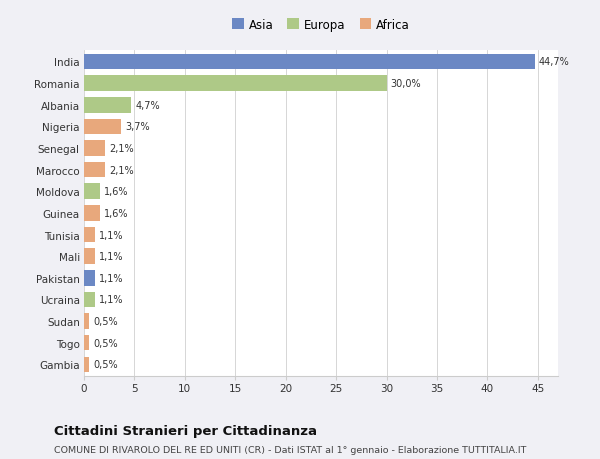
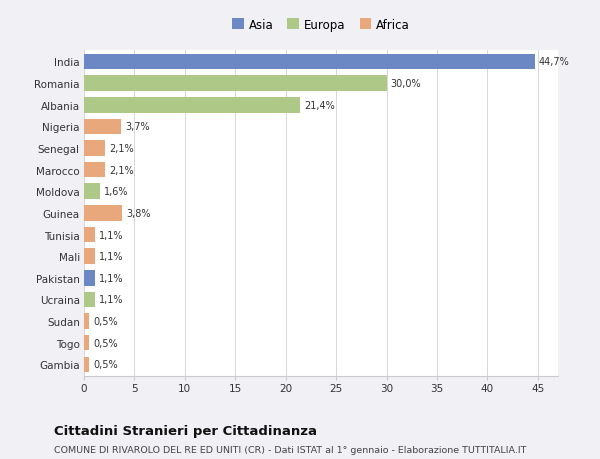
Albania: 4,7% -> 21,4%
Guinea: 1,6% -> 3,8%
